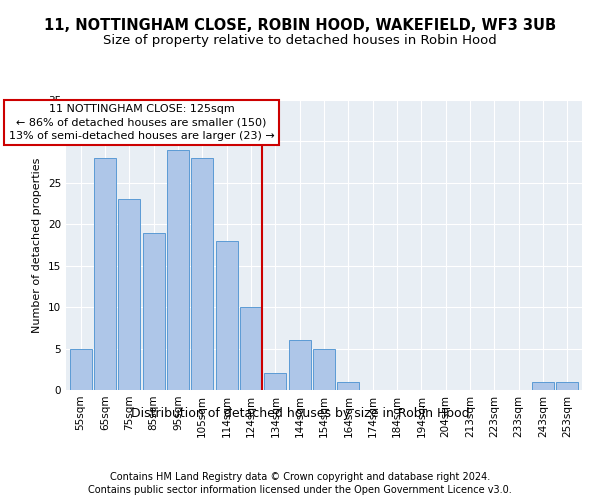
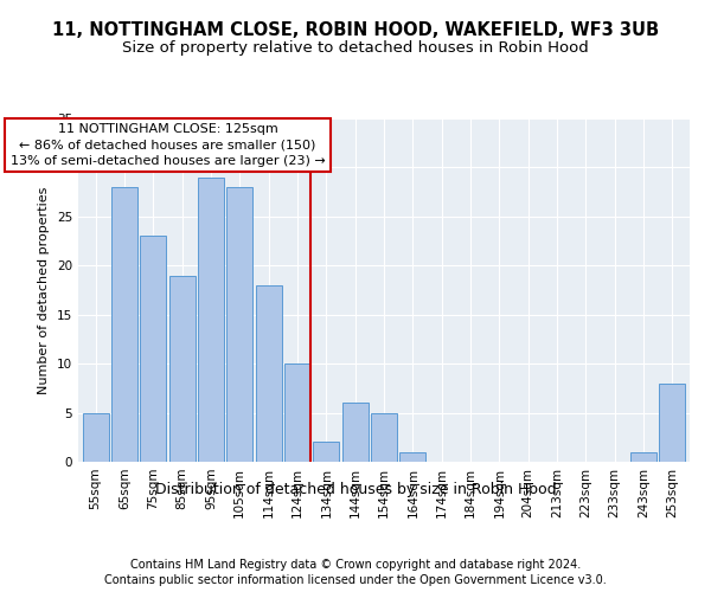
253sqm: 1 -> 8
